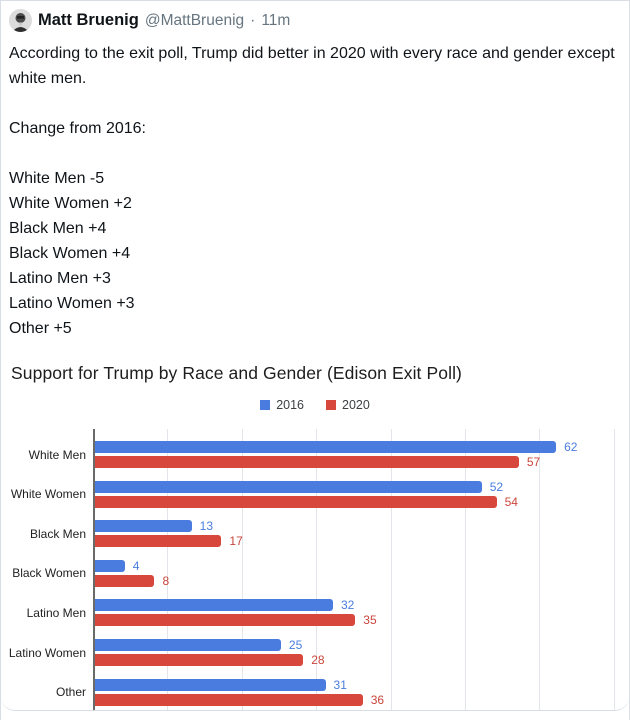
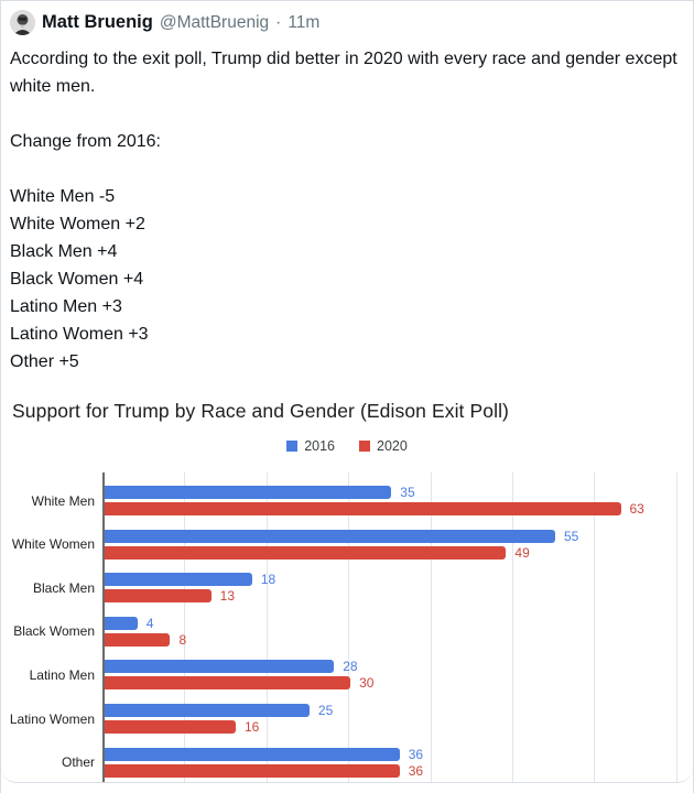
2016/White Men: 62 -> 35
2020/White Men: 57 -> 63
2016/White Women: 52 -> 55
2020/White Women: 54 -> 49
2016/Black Men: 13 -> 18
2020/Black Men: 17 -> 13
2016/Latino Men: 32 -> 28
2020/Latino Men: 35 -> 30
2020/Latino Women: 28 -> 16
2016/Other: 31 -> 36
